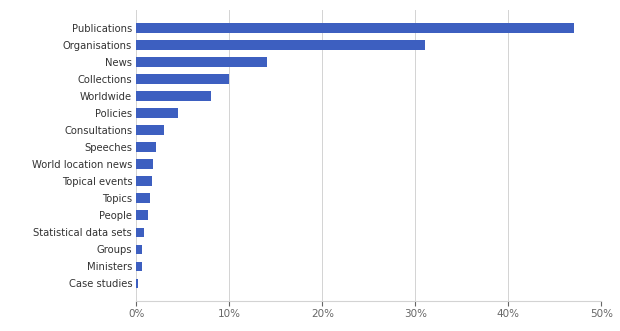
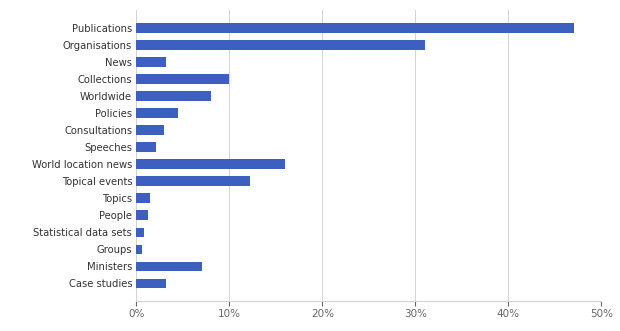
News: 14.0% -> 3.2%
World location news: 1.8% -> 16.0%
Topical events: 1.7% -> 12.2%
Ministers: 0.6% -> 7.0%
Case studies: 0.2% -> 3.2%
